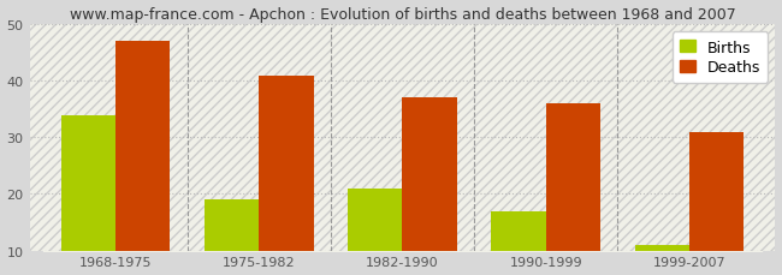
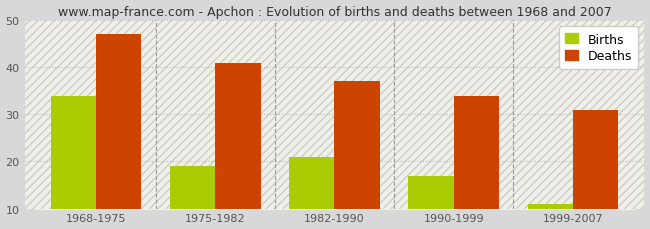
Deaths/1990-1999: 36 -> 34
